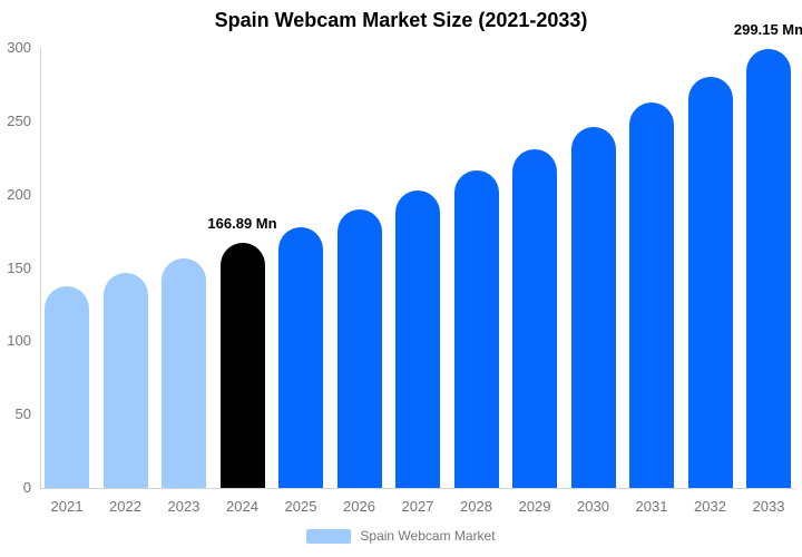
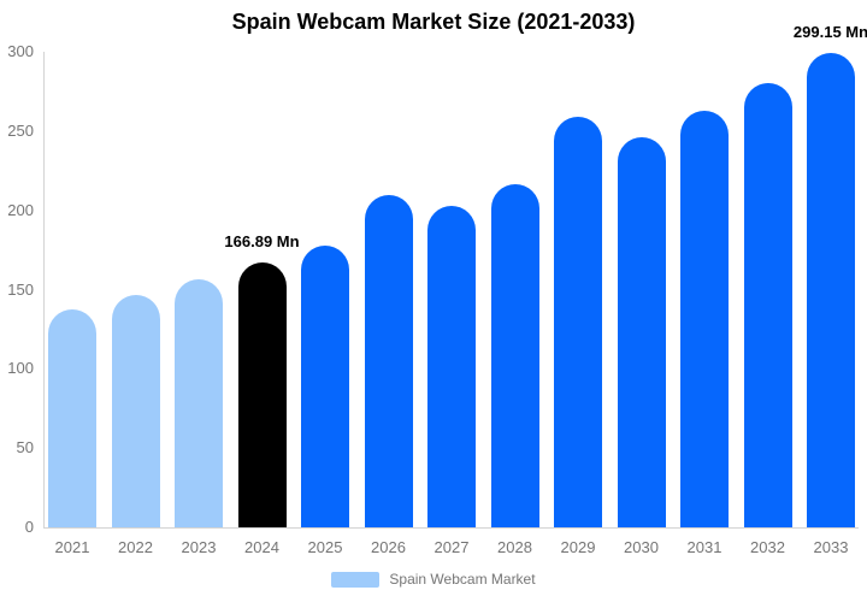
2026: 190 -> 210
2029: 231 -> 259
